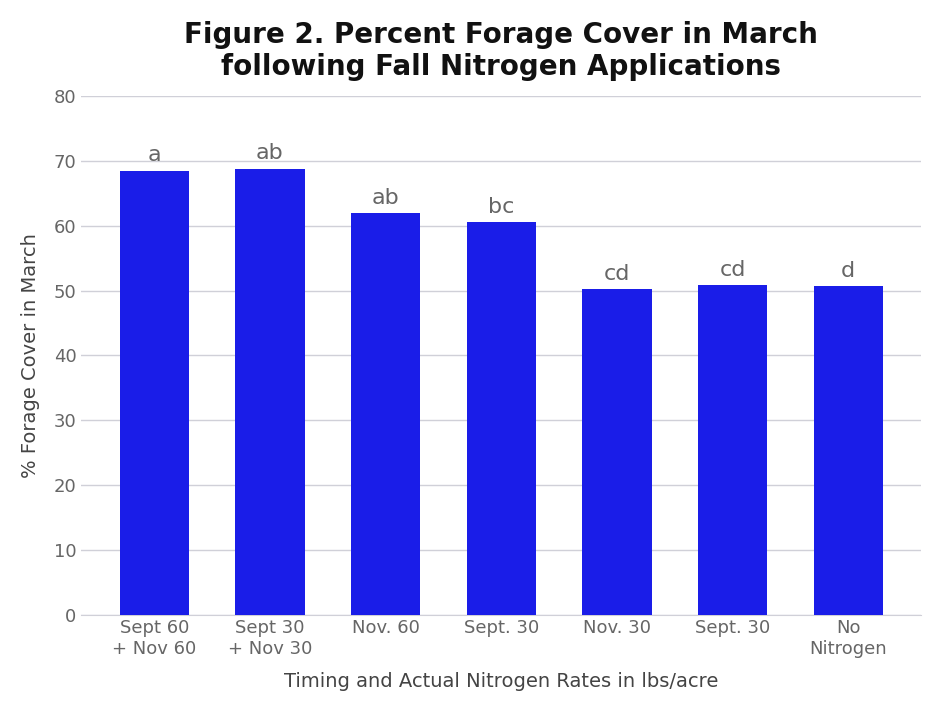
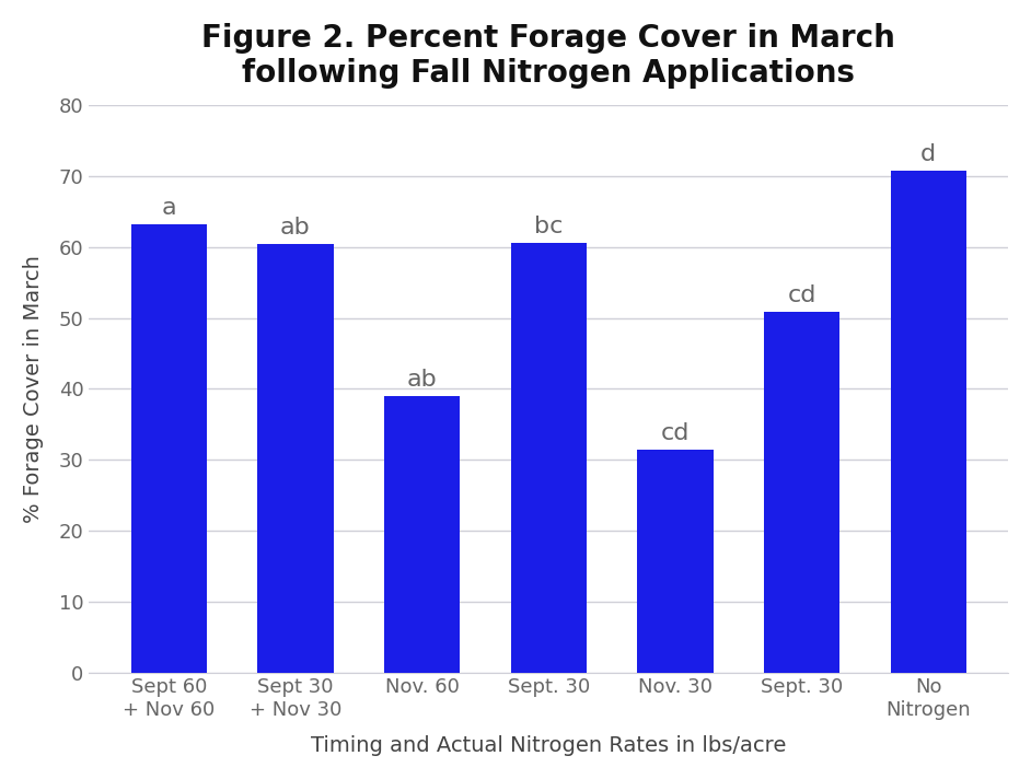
Sept 60 + Nov 60: 68.5 -> 63.2
Sept 30 + Nov 30: 68.8 -> 60.4
Nov. 60: 62.0 -> 39.0
Nov. 30: 50.2 -> 31.4
No Nitrogen: 50.7 -> 70.8
